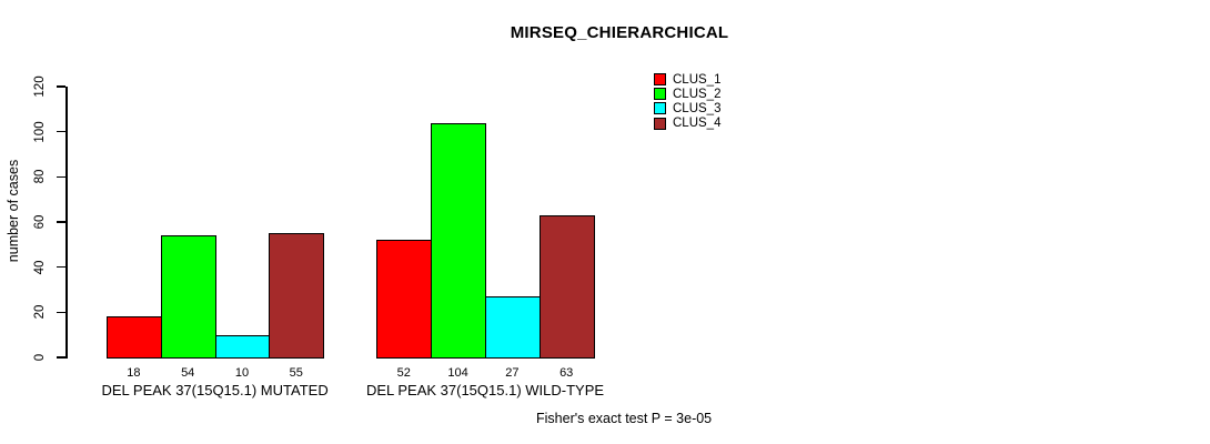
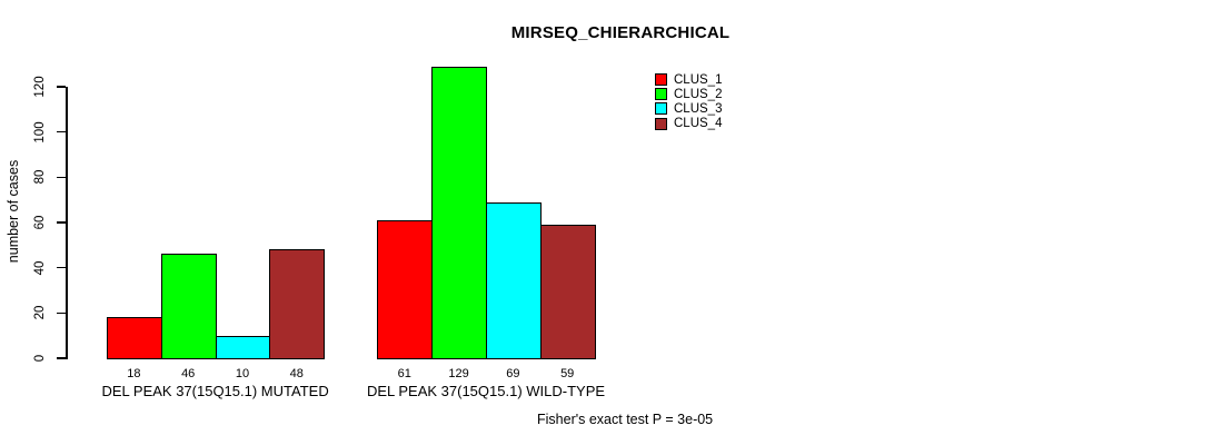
CLUS_2/DEL PEAK 37(15Q15.1) MUTATED: 54 -> 46
CLUS_4/DEL PEAK 37(15Q15.1) MUTATED: 55 -> 48
CLUS_1/DEL PEAK 37(15Q15.1) WILD-TYPE: 52 -> 61
CLUS_2/DEL PEAK 37(15Q15.1) WILD-TYPE: 104 -> 129
CLUS_3/DEL PEAK 37(15Q15.1) WILD-TYPE: 27 -> 69
CLUS_4/DEL PEAK 37(15Q15.1) WILD-TYPE: 63 -> 59
